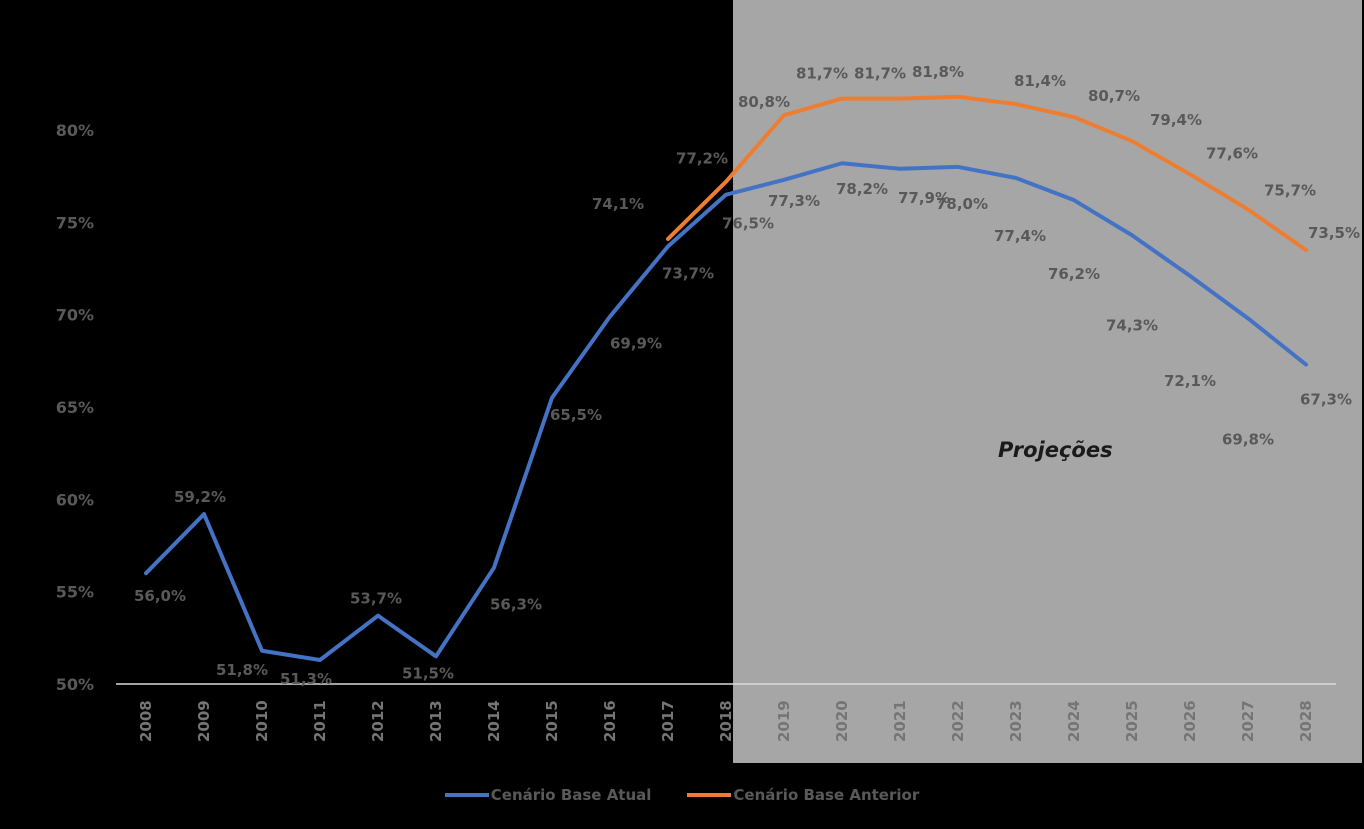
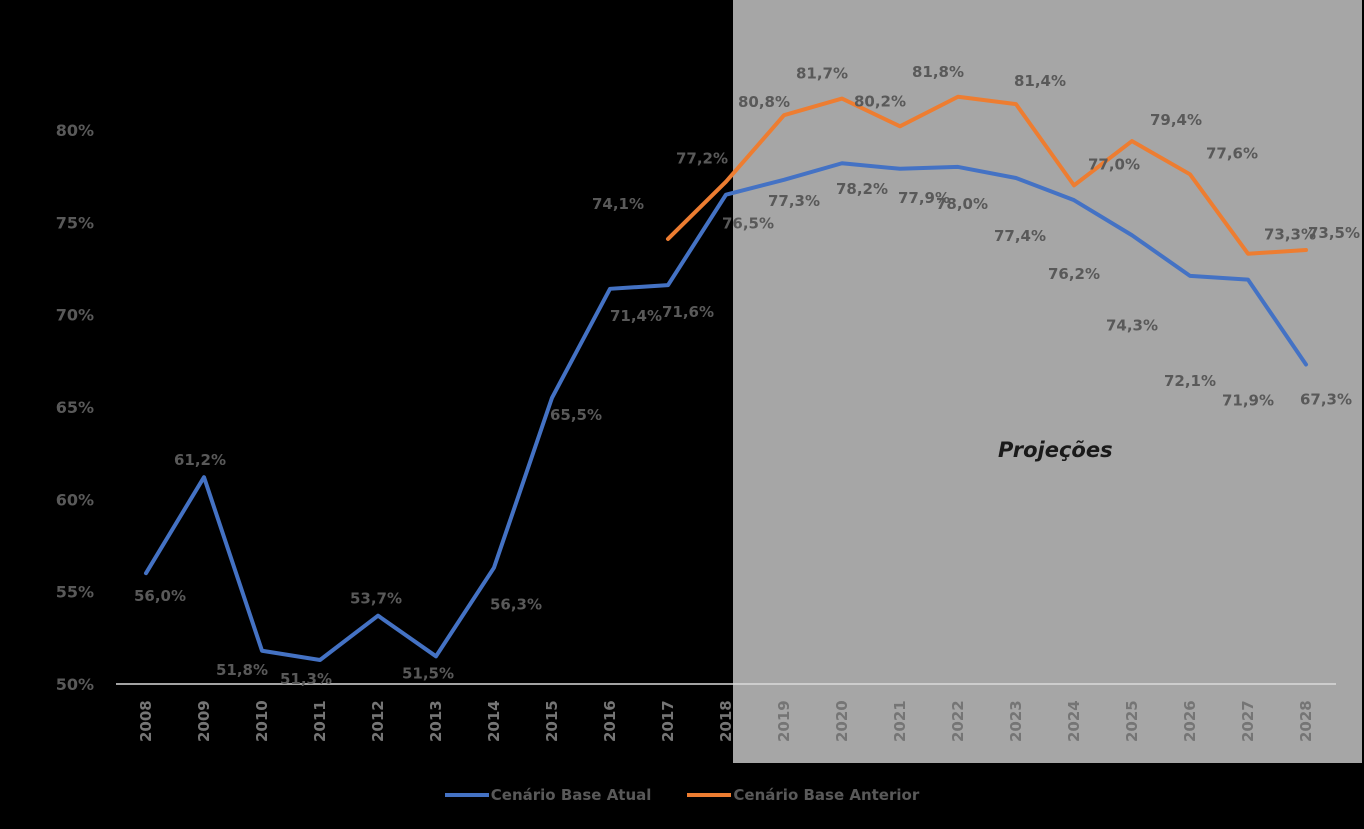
Cenário Base Atual/2009: 59,2% -> 61,2%
Cenário Base Atual/2016: 69,9% -> 71,4%
Cenário Base Atual/2017: 73,7% -> 71,6%
Cenário Base Anterior/2021: 81,7% -> 80,2%
Cenário Base Anterior/2024: 80,7% -> 77,0%
Cenário Base Atual/2027: 69,8% -> 71,9%
Cenário Base Anterior/2027: 75,7% -> 73,3%
